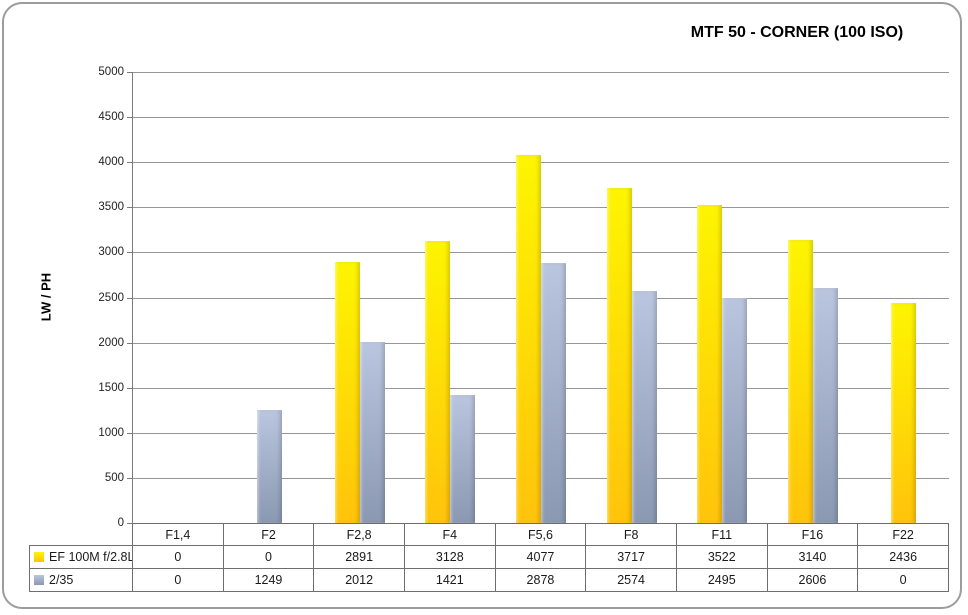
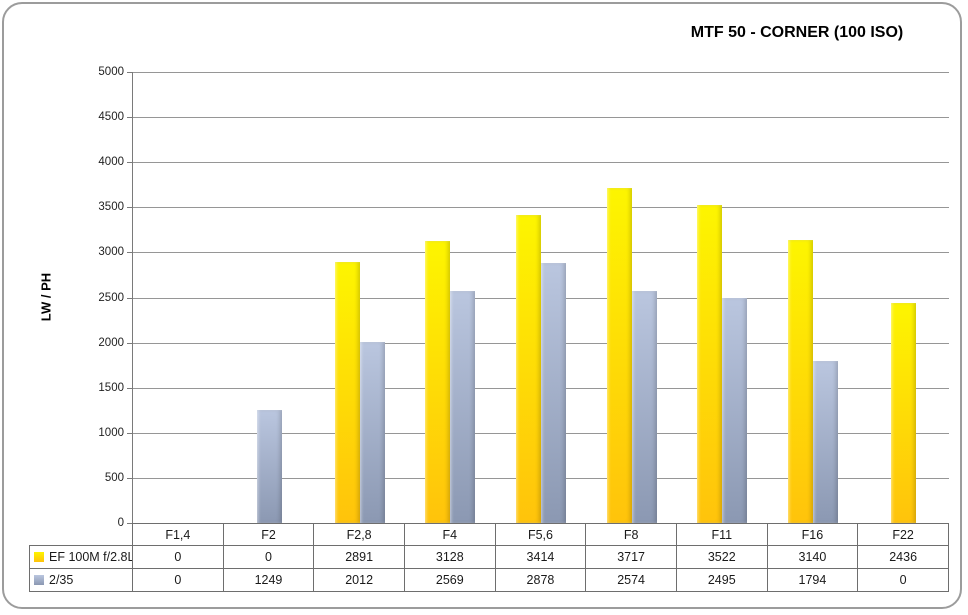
2/35/F4: 1421 -> 2569
EF 100M f/2.8L/F5,6: 4077 -> 3414
2/35/F16: 2606 -> 1794
